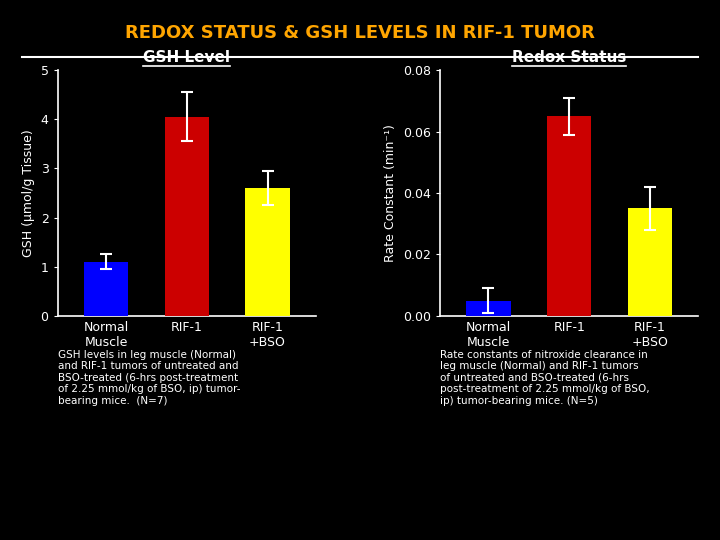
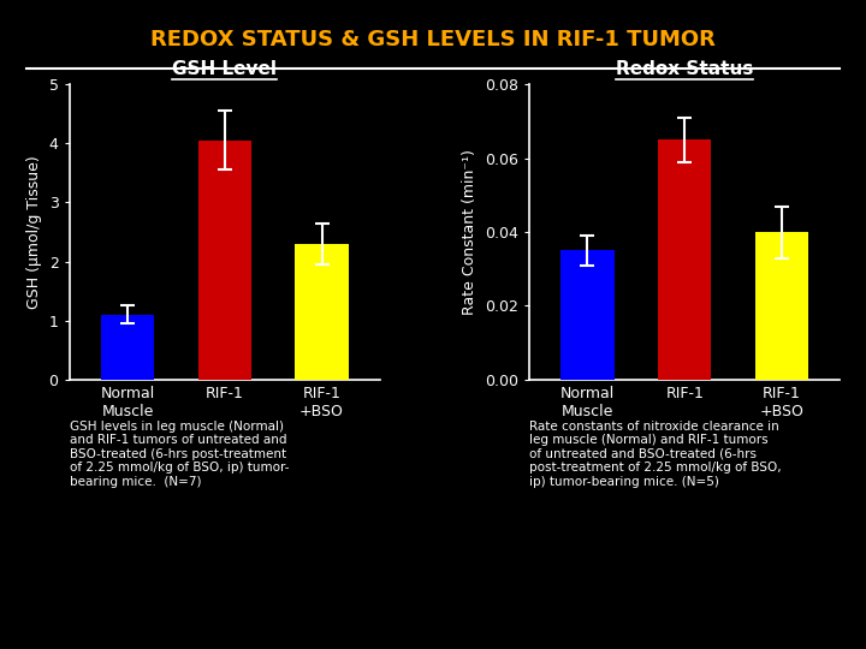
GSH Level/RIF-1 +BSO: 2.60 -> 2.30
Redox Status/Normal Muscle: 0.005 -> 0.035
Redox Status/RIF-1 +BSO: 0.035 -> 0.040
